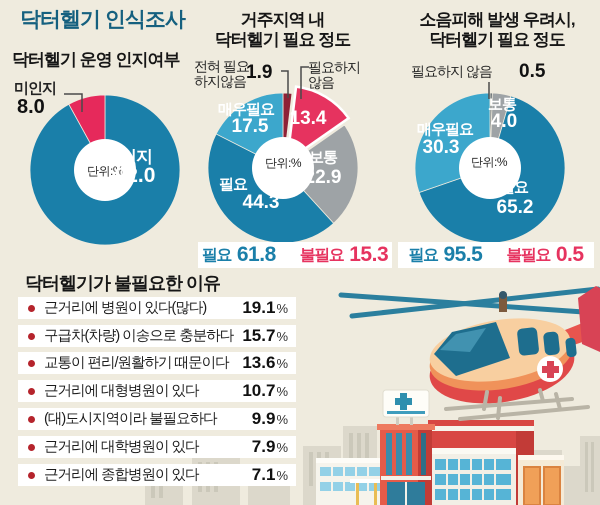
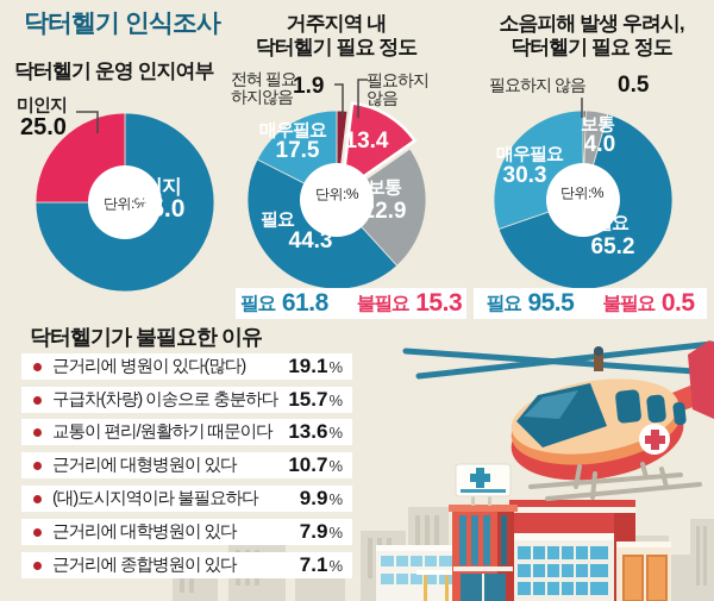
닥터헬기 운영 인지여부/인지: 92.0 -> 75.0
닥터헬기 운영 인지여부/미인지: 8.0 -> 25.0
